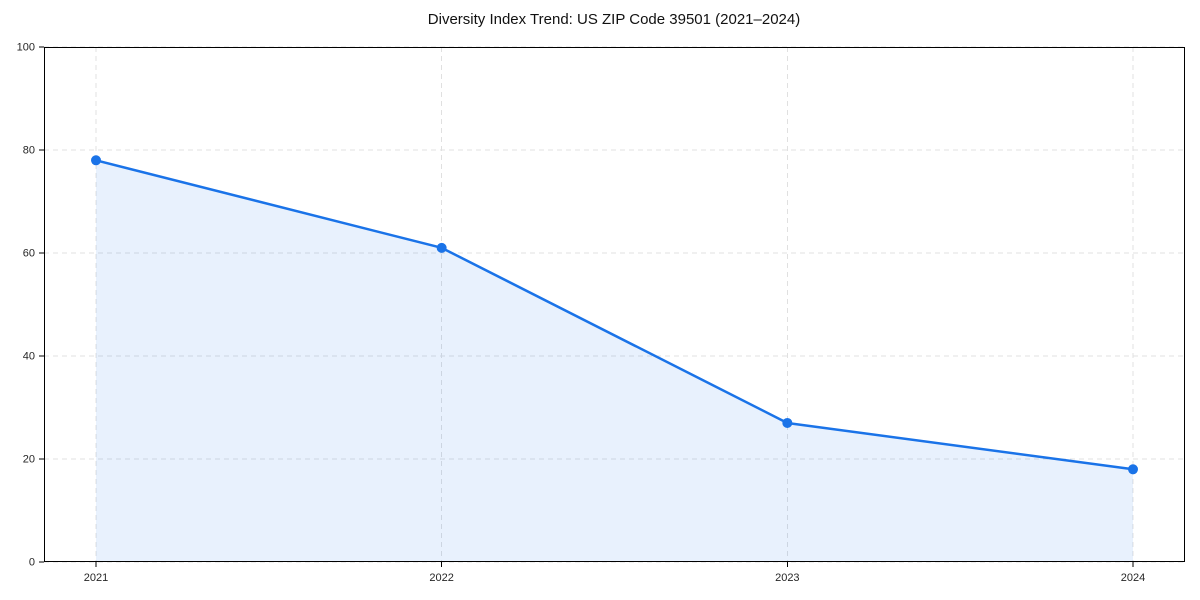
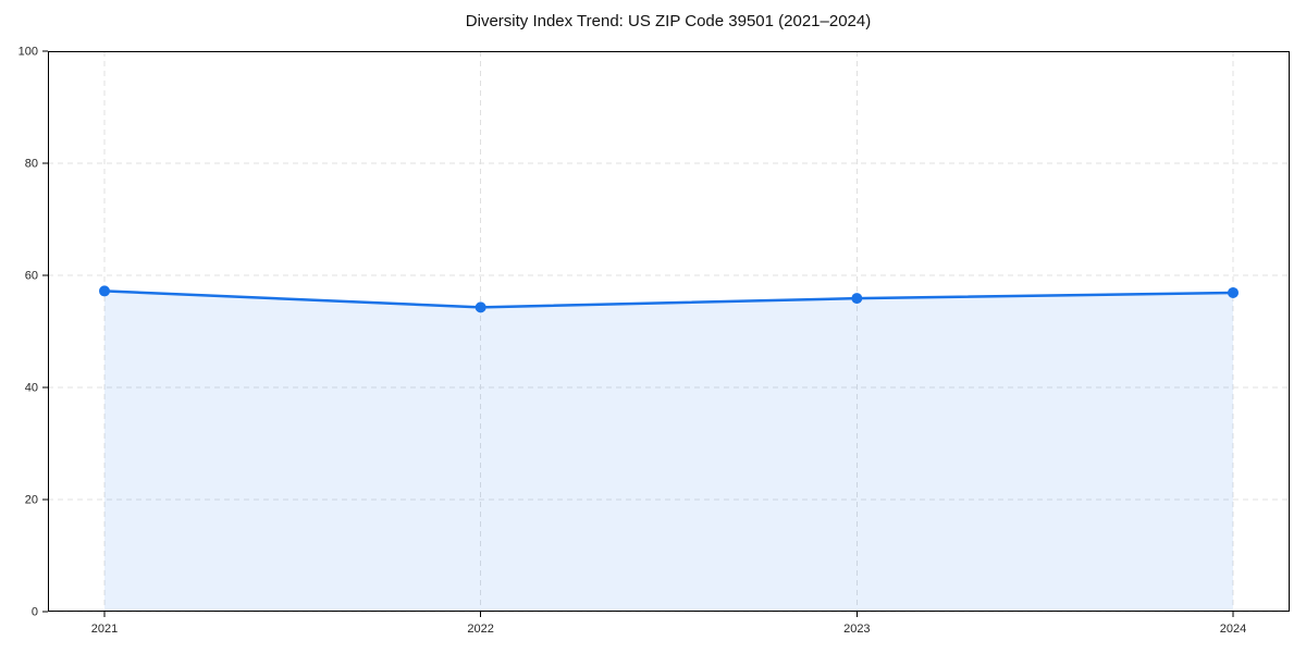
2021: 78 -> 57
2022: 61 -> 54
2023: 27 -> 56
2024: 18 -> 57
